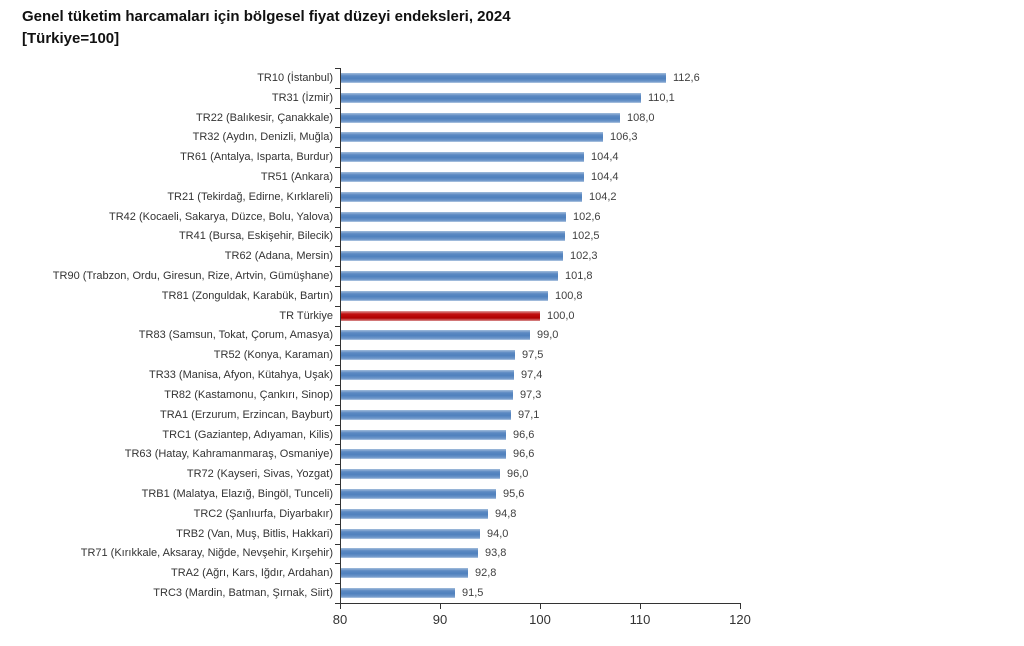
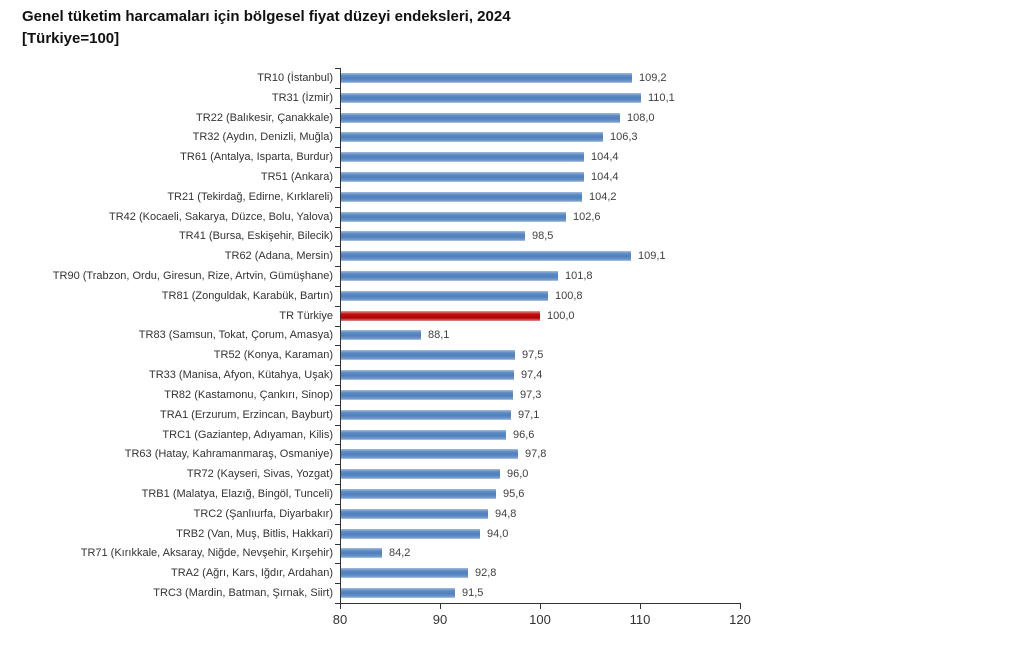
TR10 (İstanbul): 112,6 -> 109,2
TR41 (Bursa, Eskişehir, Bilecik): 102,5 -> 98,5
TR62 (Adana, Mersin): 102,3 -> 109,1
TR83 (Samsun, Tokat, Çorum, Amasya): 99,0 -> 88,1
TR63 (Hatay, Kahramanmaraş, Osmaniye): 96,6 -> 97,8
TR71 (Kırıkkale, Aksaray, Niğde, Nevşehir, Kırşehir): 93,8 -> 84,2
